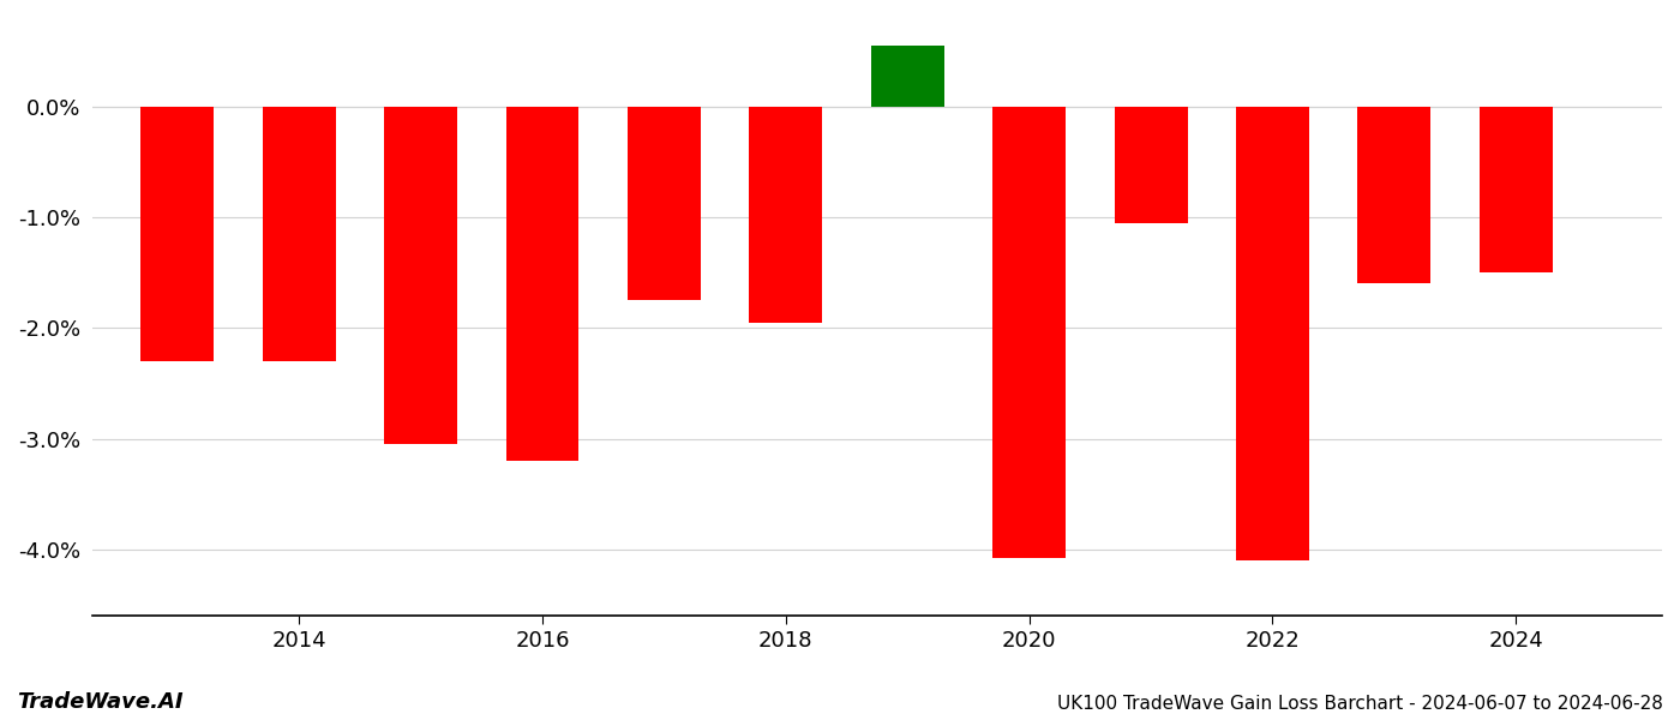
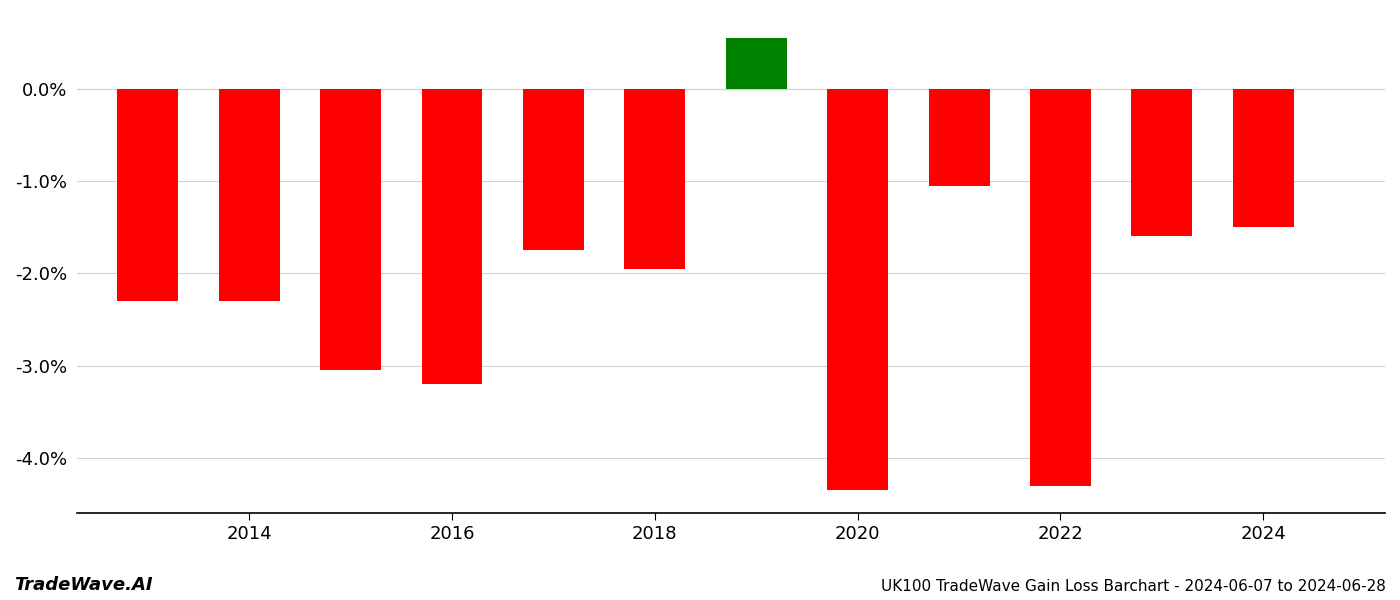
2020: -4.08% -> -4.35%
2022: -4.10% -> -4.30%
